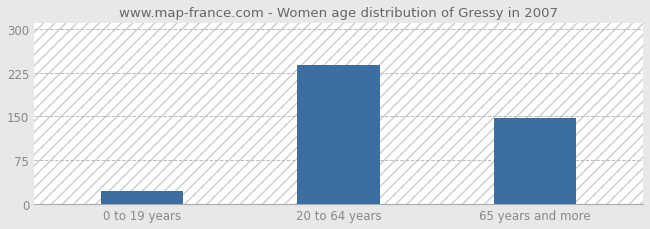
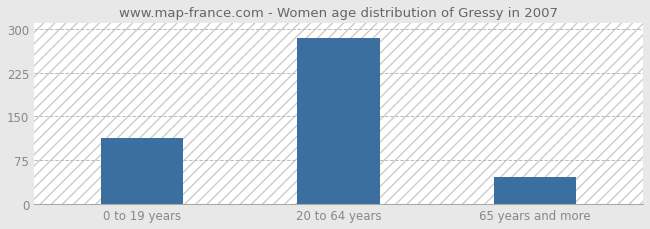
0 to 19 years: 22 -> 113
20 to 64 years: 238 -> 284
65 years and more: 148 -> 46
